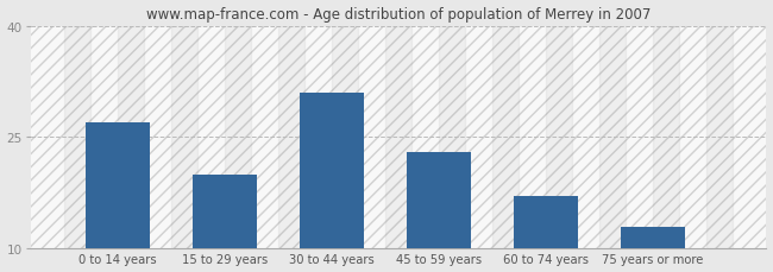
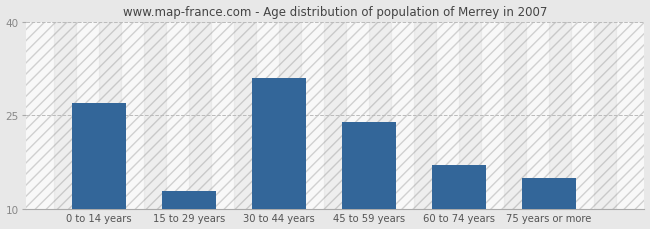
15 to 29 years: 20 -> 13
45 to 59 years: 23 -> 24
75 years or more: 13 -> 15
